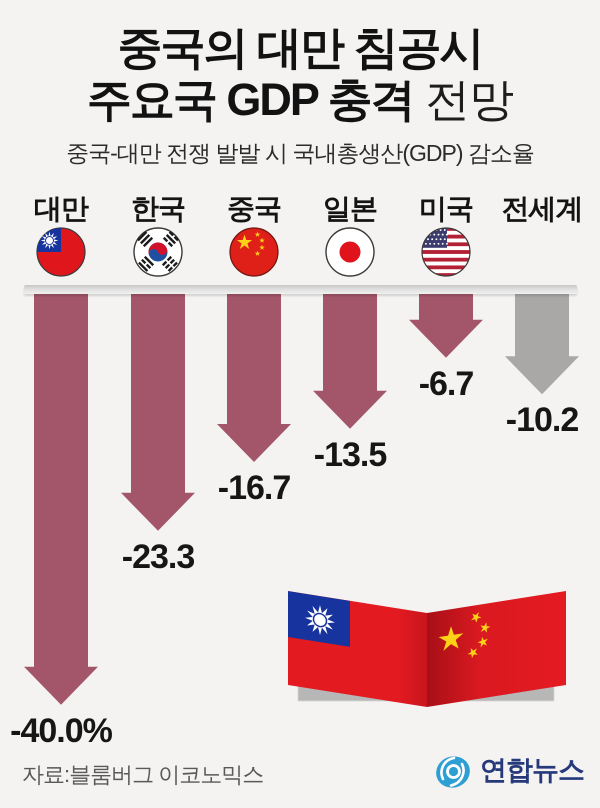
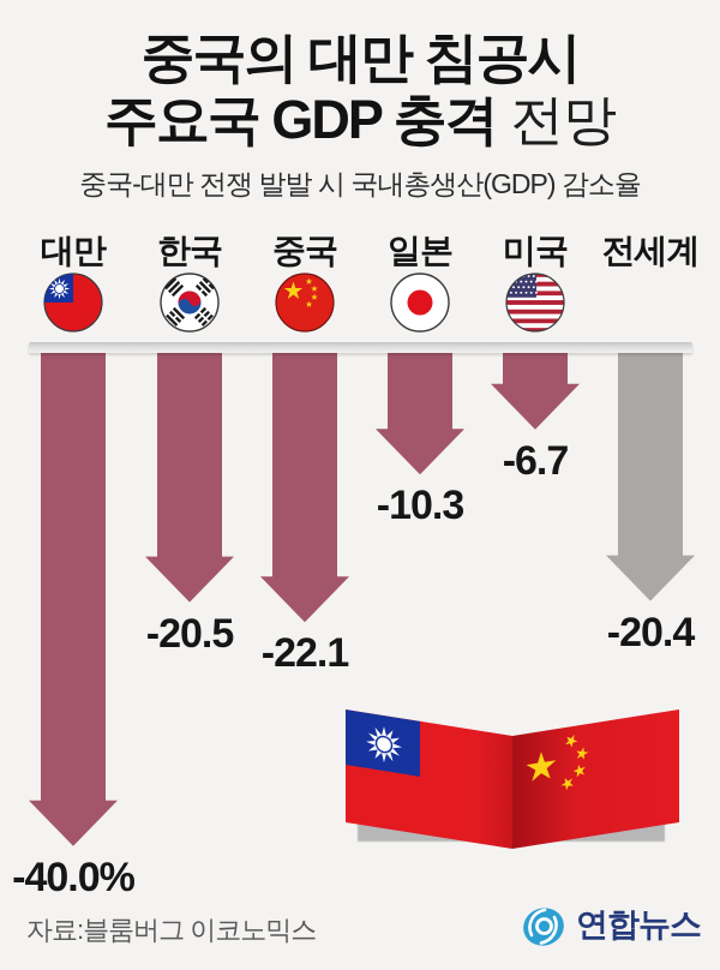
한국: -23.3 -> -20.5
중국: -16.7 -> -22.1
일본: -13.5 -> -10.3
전세계: -10.2 -> -20.4
